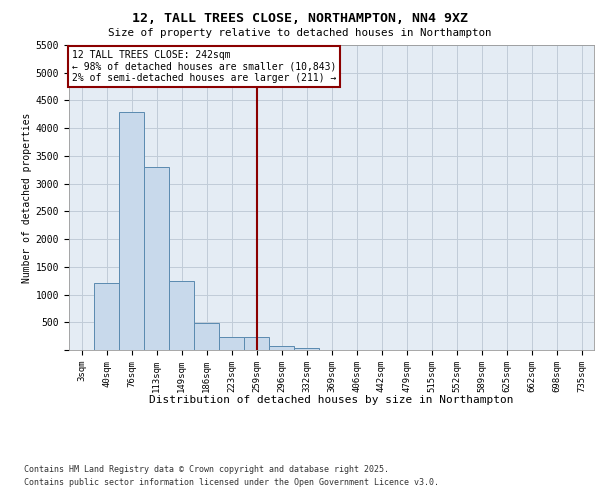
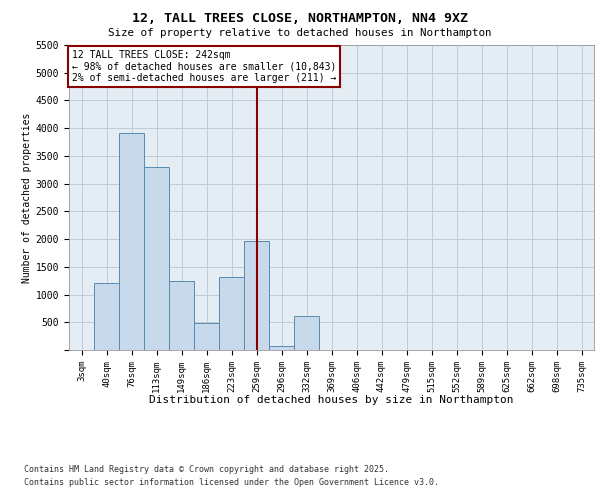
76sqm: 4300 -> 3920
223sqm: 230 -> 1320
259sqm: 230 -> 1960
332sqm: 30 -> 620
